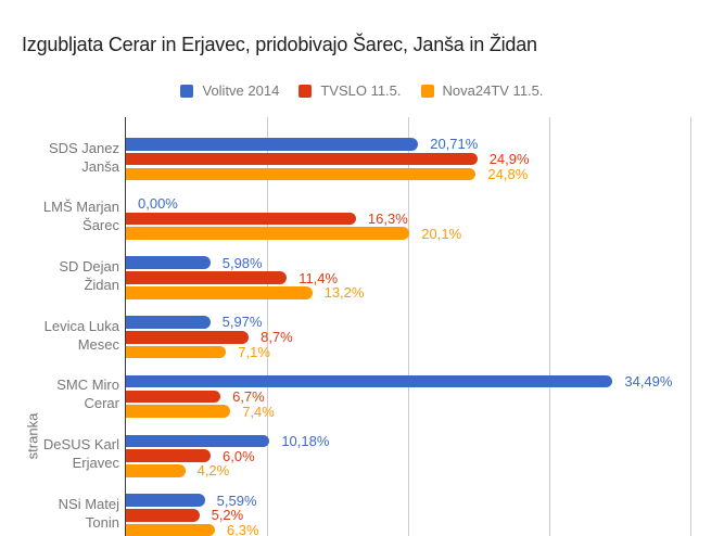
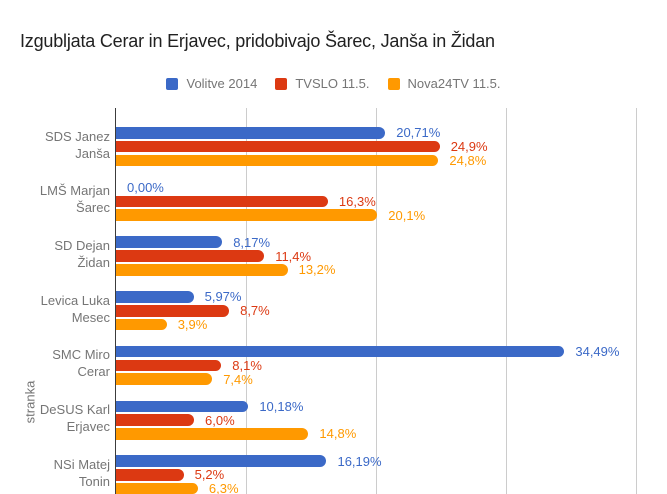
Volitve 2014/SD Dejan Židan: 5,98% -> 8,17%
Nova24TV 11.5./Levica Luka Mesec: 7,1% -> 3,9%
TVSLO 11.5./SMC Miro Cerar: 6,7% -> 8,1%
Nova24TV 11.5./DeSUS Karl Erjavec: 4,2% -> 14,8%
Volitve 2014/NSi Matej Tonin: 5,59% -> 16,19%
